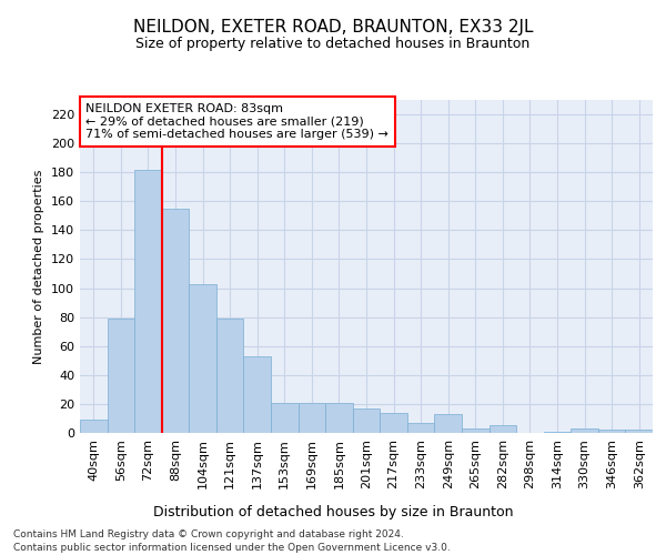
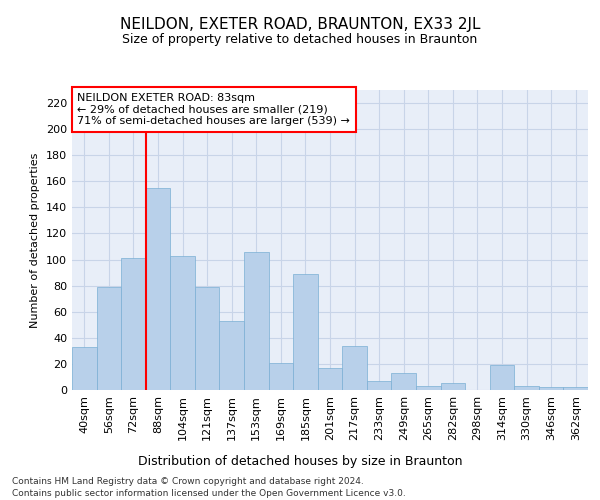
40sqm: 9 -> 33
72sqm: 182 -> 101
153sqm: 21 -> 106
185sqm: 21 -> 89
217sqm: 14 -> 34
314sqm: 1 -> 19
